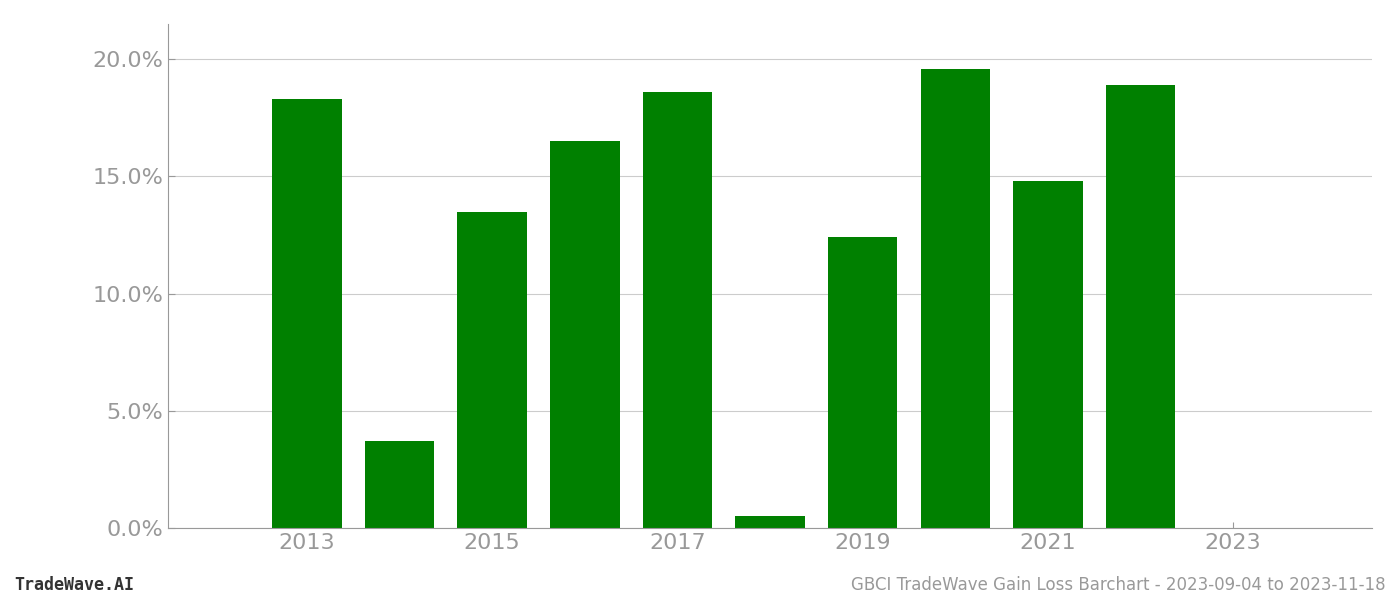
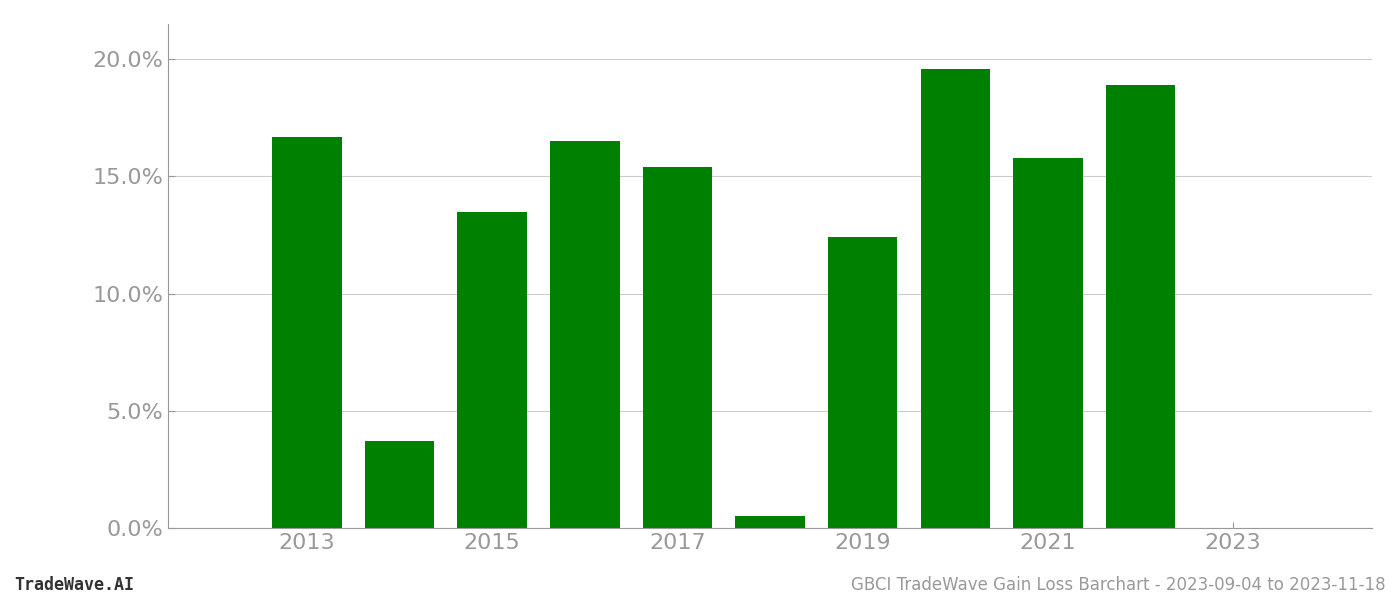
2013: 18.3% -> 16.7%
2017: 18.6% -> 15.4%
2021: 14.8% -> 15.8%
